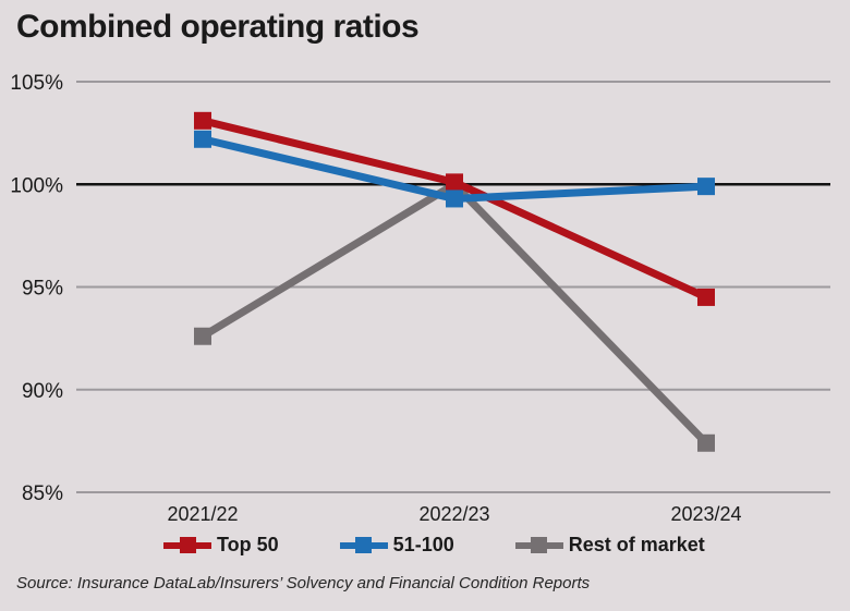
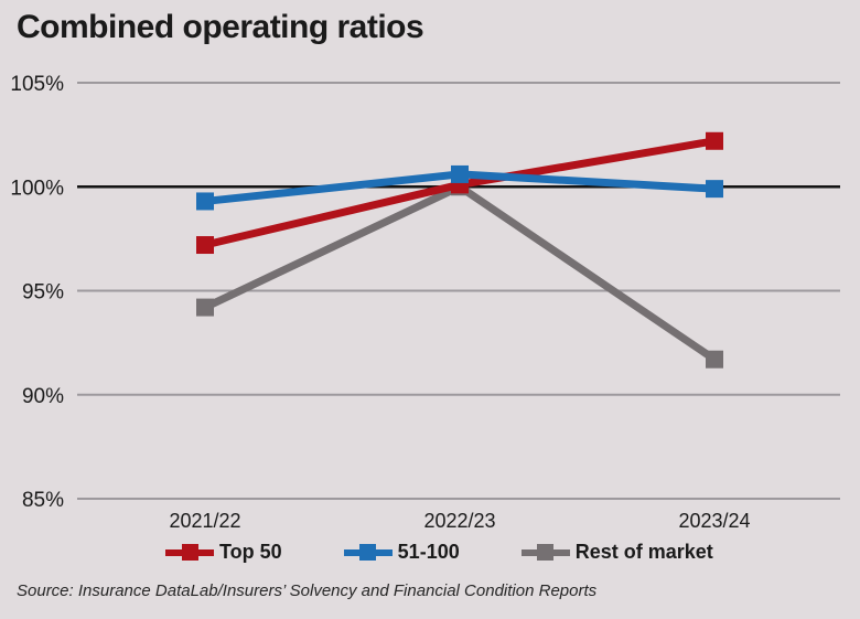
Top 50/2021/22: 103.1% -> 97.2%
51-100/2021/22: 102.2% -> 99.3%
Rest of market/2021/22: 92.6% -> 94.2%
51-100/2022/23: 99.3% -> 100.6%
Top 50/2023/24: 94.5% -> 102.2%
Rest of market/2023/24: 87.4% -> 91.7%
